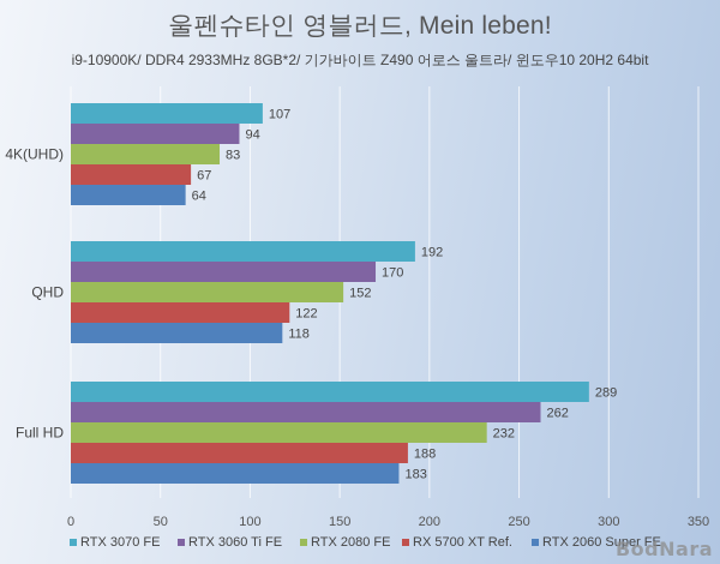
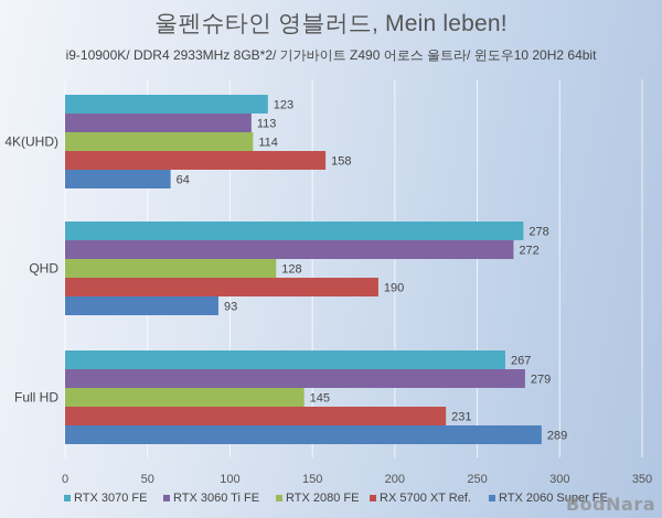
RTX 3070 FE/4K(UHD): 107 -> 123
RTX 3060 Ti FE/4K(UHD): 94 -> 113
RTX 2080 FE/4K(UHD): 83 -> 114
RX 5700 XT Ref./4K(UHD): 67 -> 158
RTX 3070 FE/QHD: 192 -> 278
RTX 3060 Ti FE/QHD: 170 -> 272
RTX 2080 FE/QHD: 152 -> 128
RX 5700 XT Ref./QHD: 122 -> 190
RTX 2060 Super FE/QHD: 118 -> 93
RTX 3070 FE/Full HD: 289 -> 267
RTX 3060 Ti FE/Full HD: 262 -> 279
RTX 2080 FE/Full HD: 232 -> 145
RX 5700 XT Ref./Full HD: 188 -> 231
RTX 2060 Super FE/Full HD: 183 -> 289
